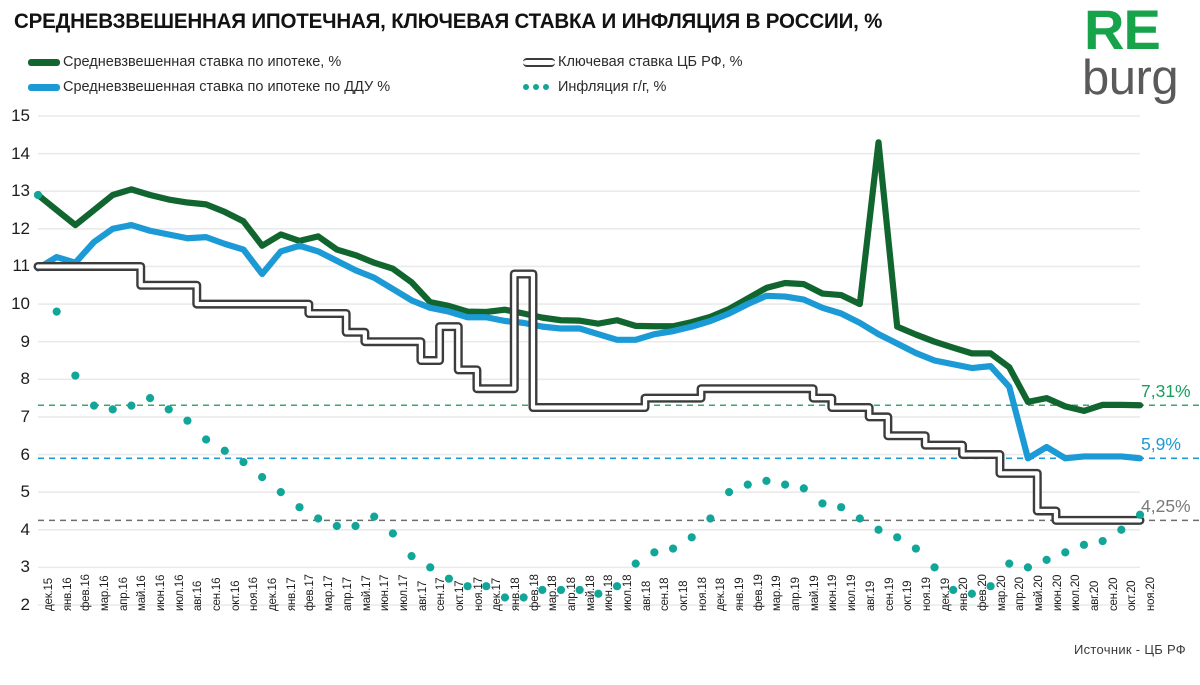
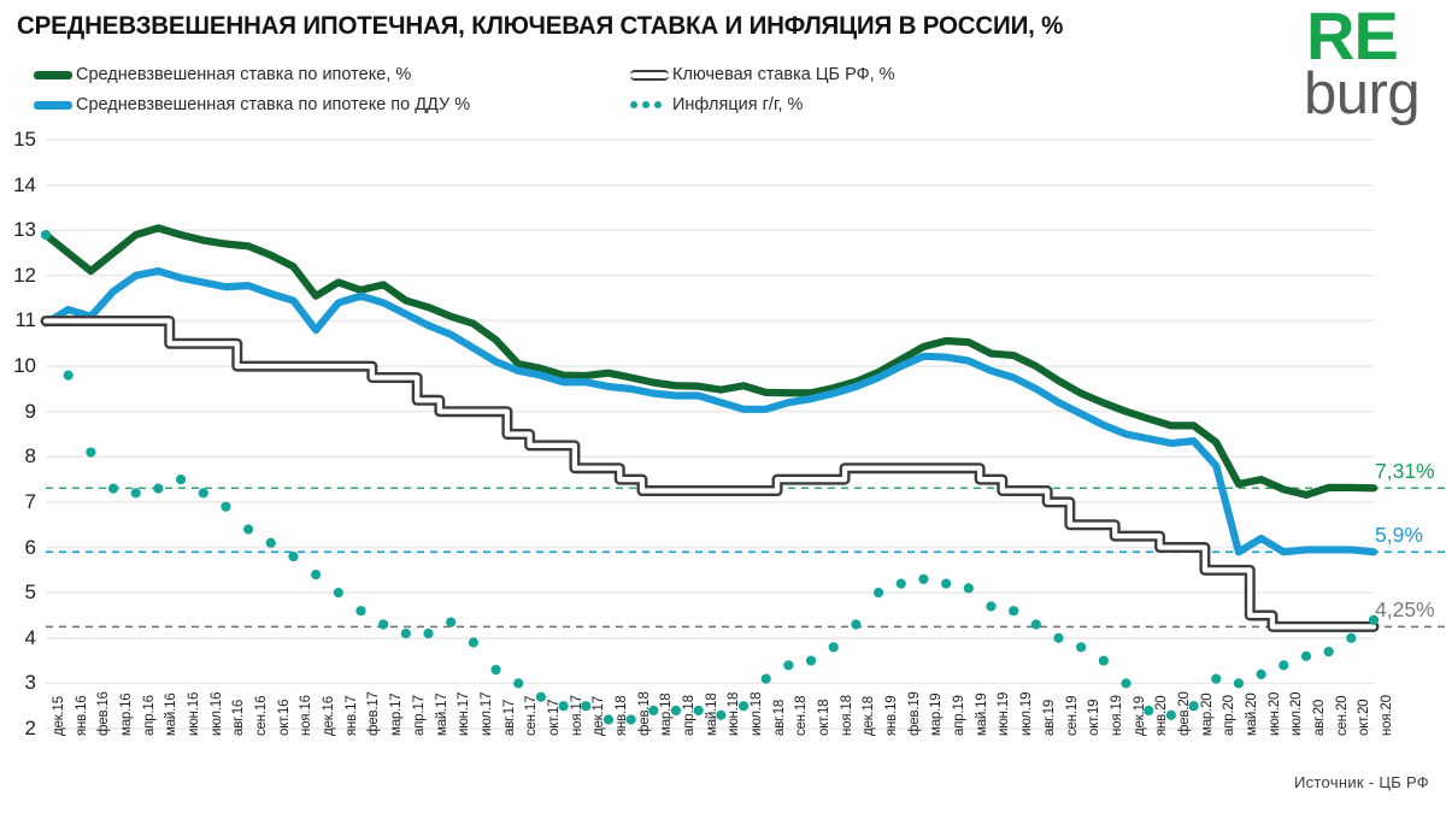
Ключевая ставка ЦБ РФ, %/окт.17: 9.4 -> 8.2
Ключевая ставка ЦБ РФ, %/фев.18: 10.8 -> 7.5
Средневзвешенная ставка по ипотеке, %/сен.19: 14.3 -> 9.7
